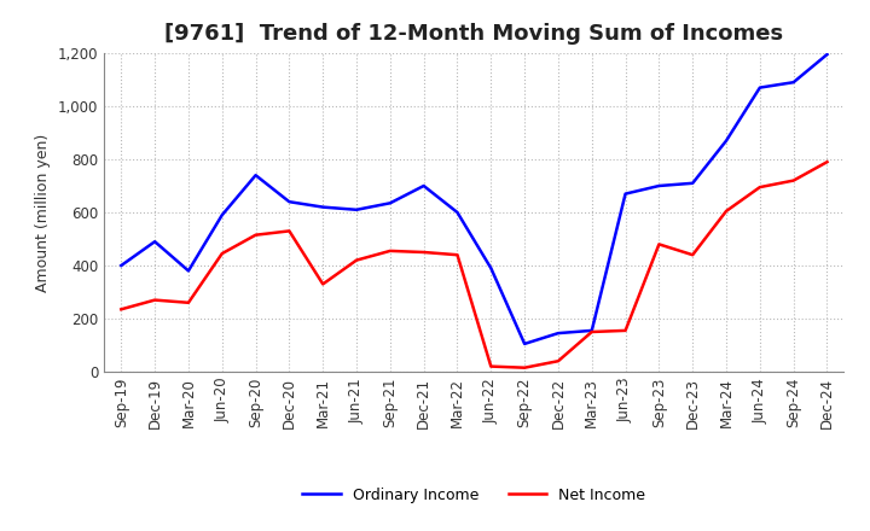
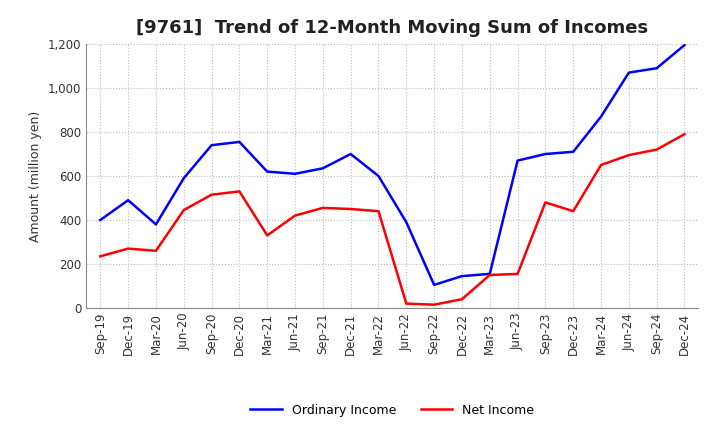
Ordinary Income/Dec-20: 640 -> 755
Net Income/Mar-24: 605 -> 650
